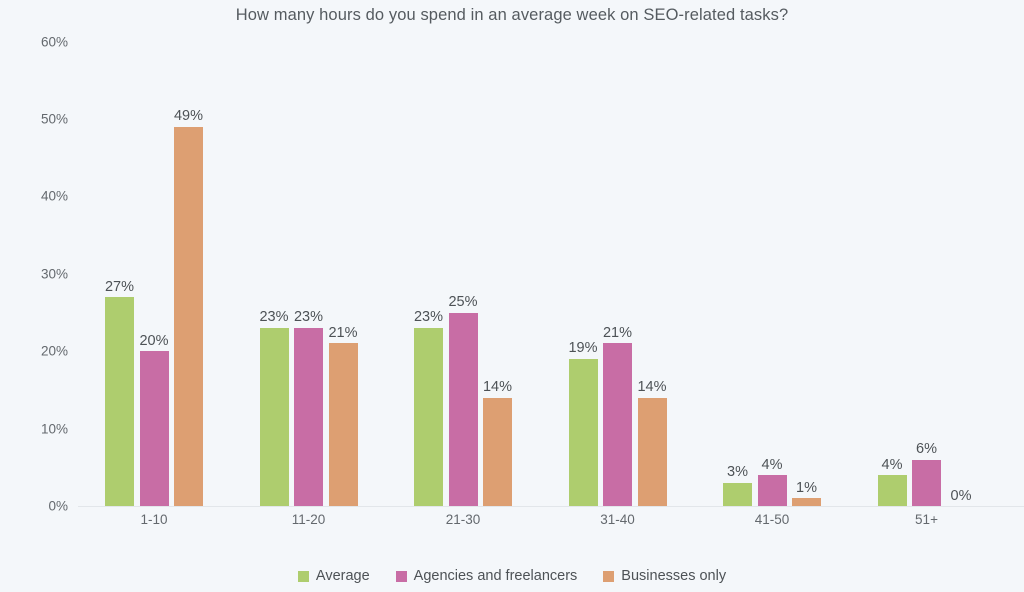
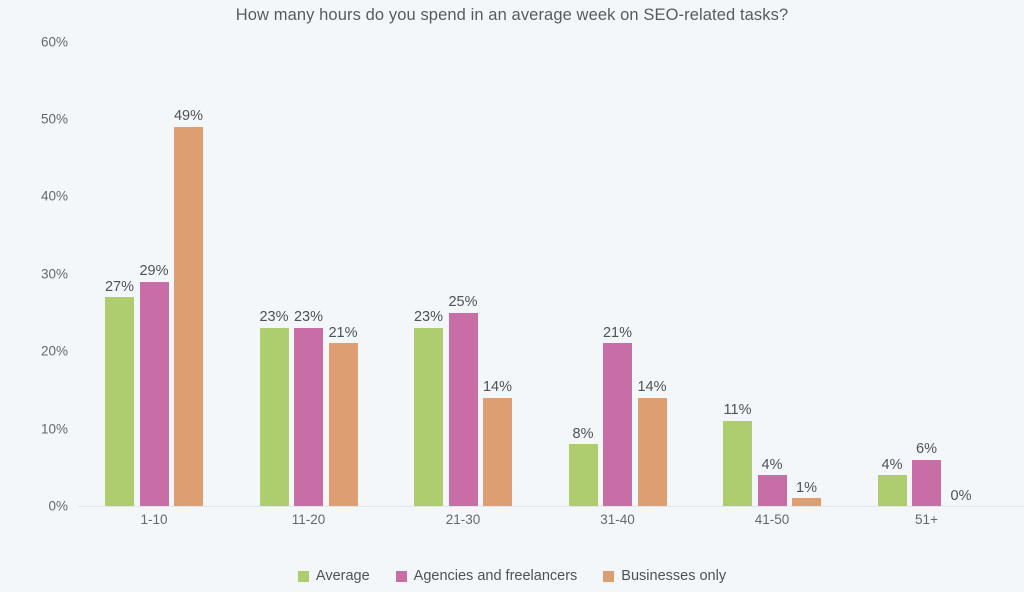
Agencies and freelancers/1-10: 20% -> 29%
Average/31-40: 19% -> 8%
Average/41-50: 3% -> 11%
